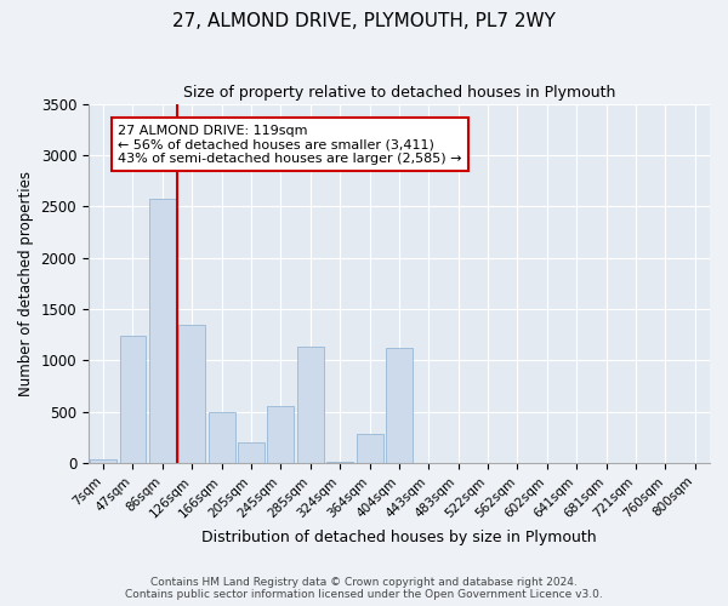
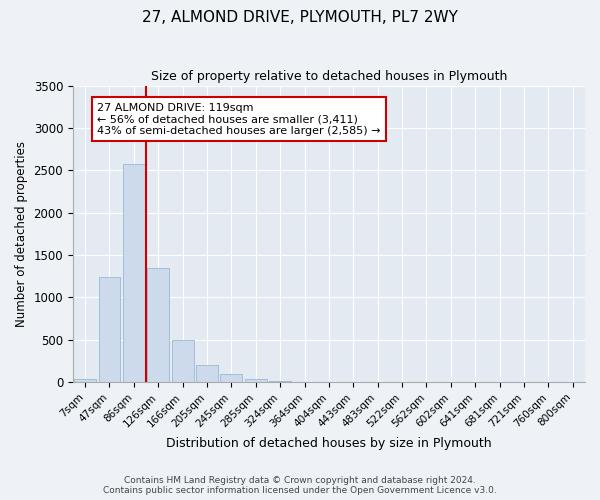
245sqm: 560 -> 100
285sqm: 1140 -> 40
364sqm: 280 -> 0
404sqm: 1120 -> 0
